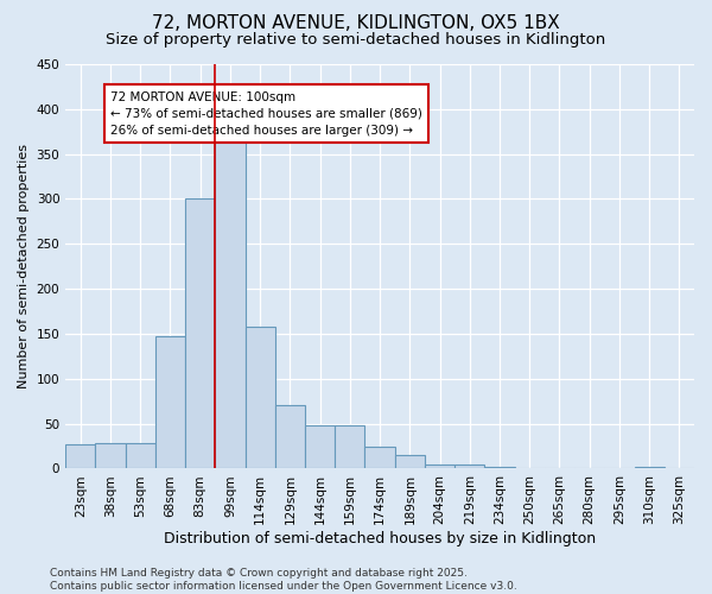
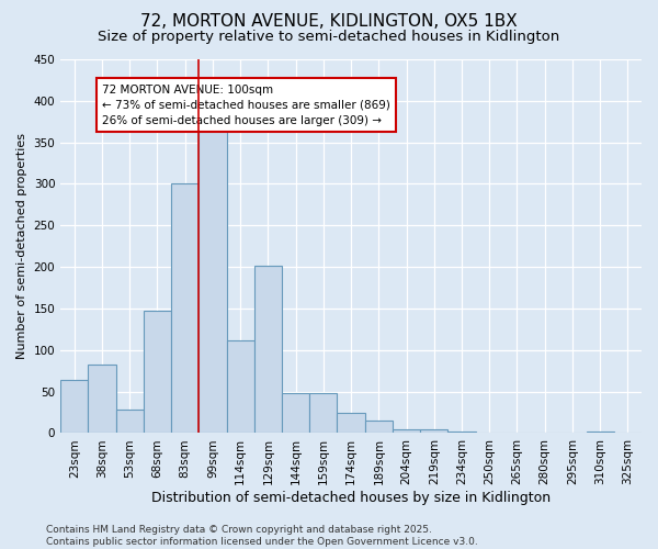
23sqm: 27 -> 64
38sqm: 29 -> 82
114sqm: 158 -> 112
129sqm: 70 -> 202
